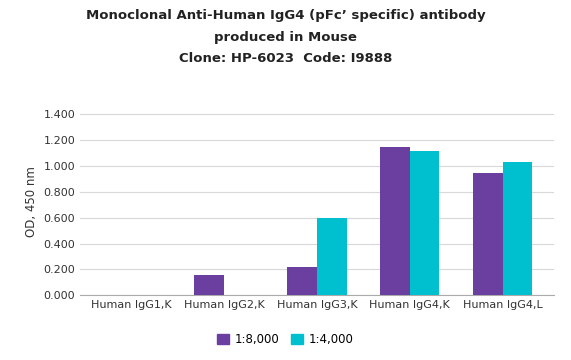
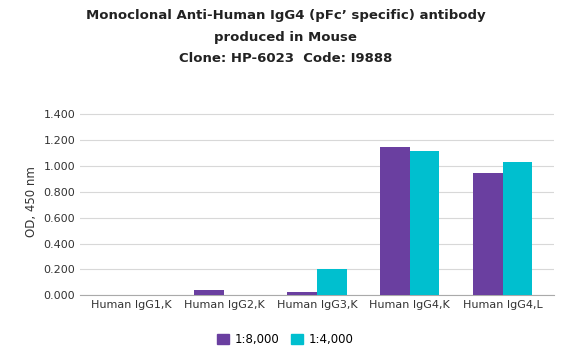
1:8,000/Human IgG2,K: 0.16 -> 0.04
1:8,000/Human IgG3,K: 0.22 -> 0.03
1:4,000/Human IgG3,K: 0.60 -> 0.20
